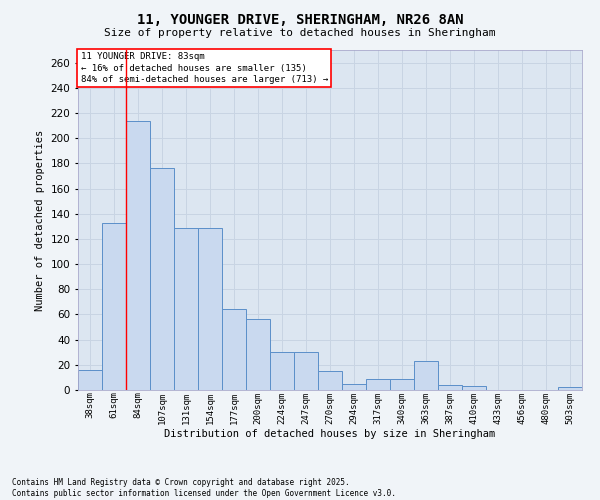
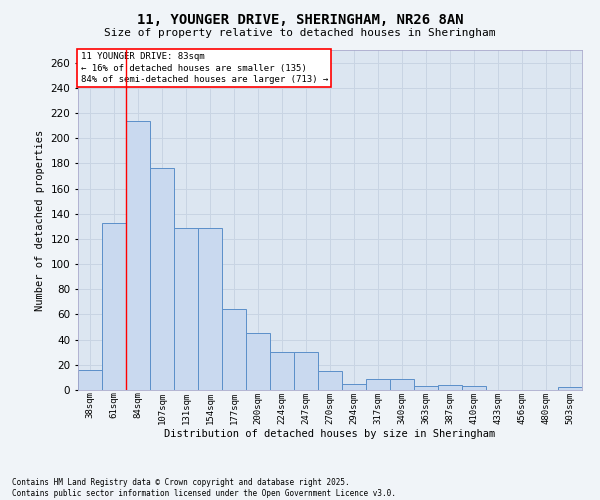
200sqm: 56 -> 45
363sqm: 23 -> 3
